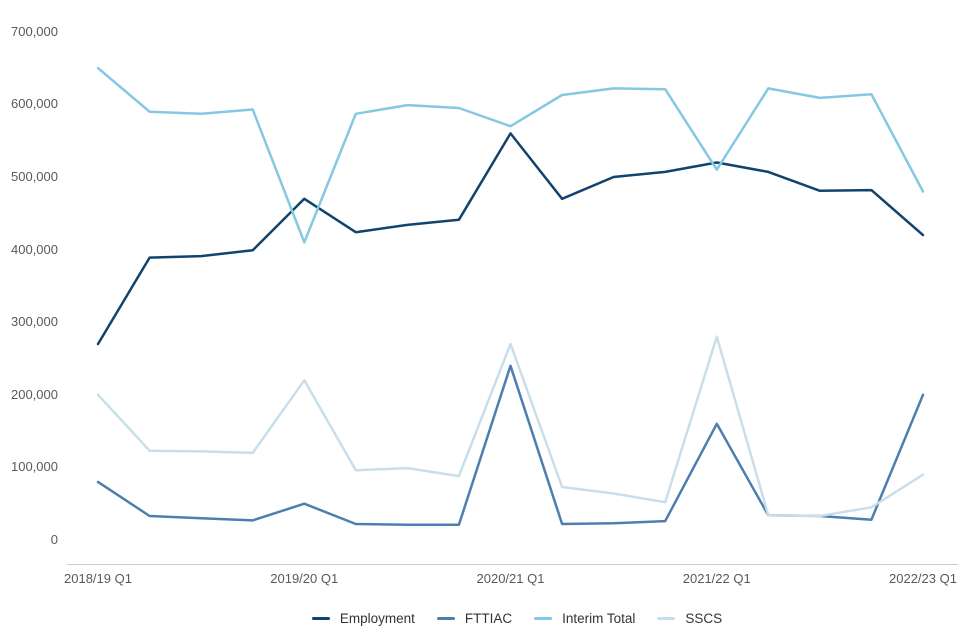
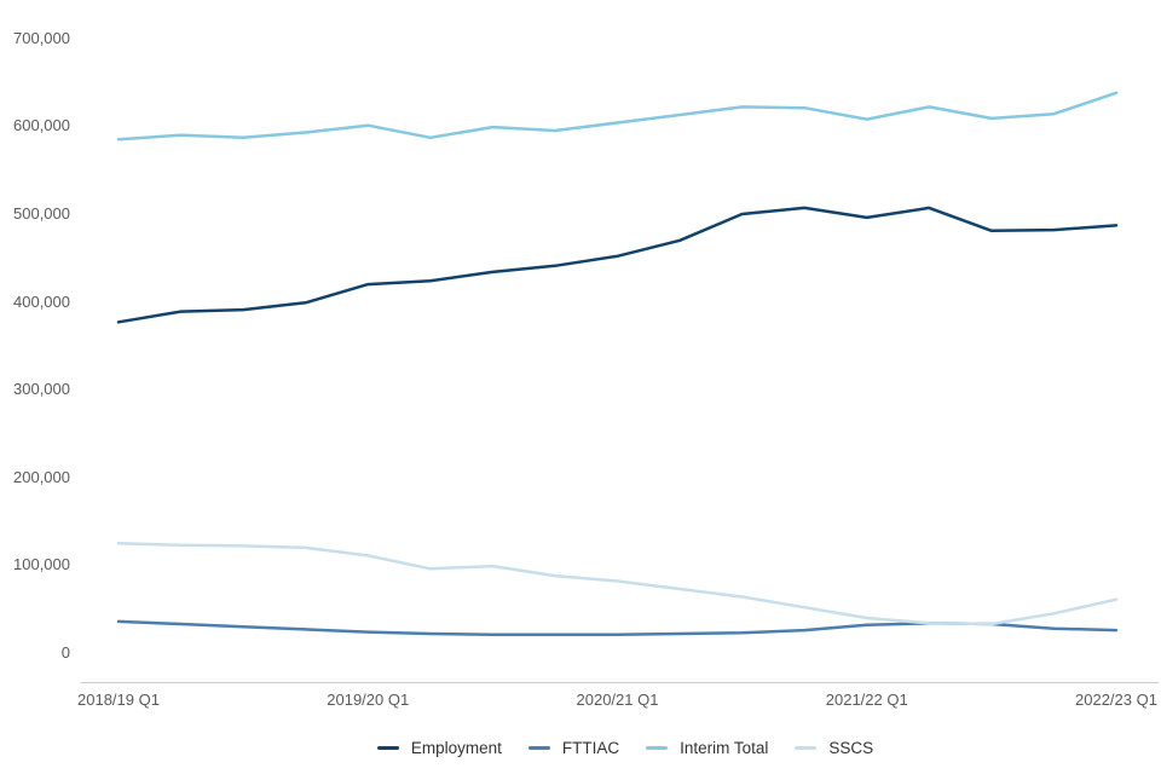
Employment/2018/19 Q1: 270000 -> 380000
FTTIAC/2018/19 Q1: 80000 -> 40000
Interim Total/2018/19 Q1: 650000 -> 580000
SSCS/2018/19 Q1: 200000 -> 120000
Employment/2019/20 Q1: 470000 -> 420000
FTTIAC/2019/20 Q1: 50000 -> 20000
Interim Total/2019/20 Q1: 410000 -> 600000
SSCS/2019/20 Q1: 220000 -> 110000
Employment/2020/21 Q1: 560000 -> 450000
FTTIAC/2020/21 Q1: 240000 -> 20000
Interim Total/2020/21 Q1: 570000 -> 600000
SSCS/2020/21 Q1: 270000 -> 80000
Employment/2021/22 Q1: 520000 -> 500000
FTTIAC/2021/22 Q1: 160000 -> 30000
Interim Total/2021/22 Q1: 510000 -> 610000
SSCS/2021/22 Q1: 280000 -> 40000
Employment/2022/23 Q1: 420000 -> 490000
FTTIAC/2022/23 Q1: 200000 -> 30000
Interim Total/2022/23 Q1: 480000 -> 640000
SSCS/2022/23 Q1: 90000 -> 60000
